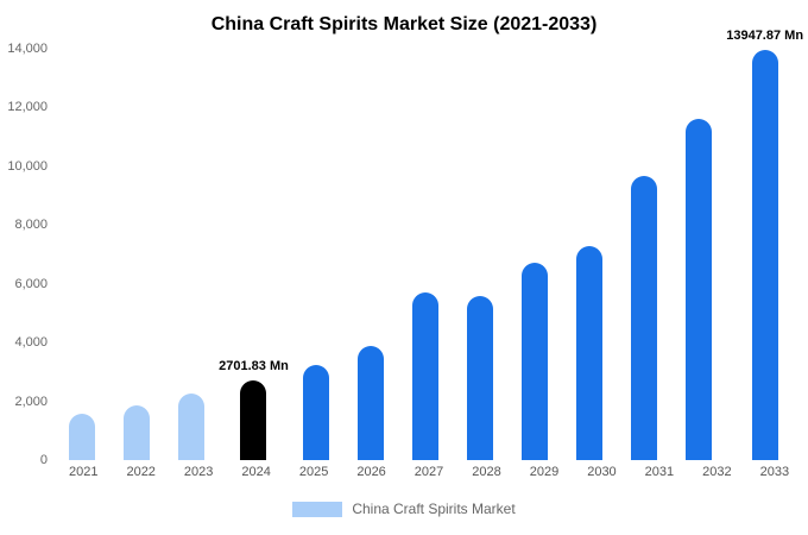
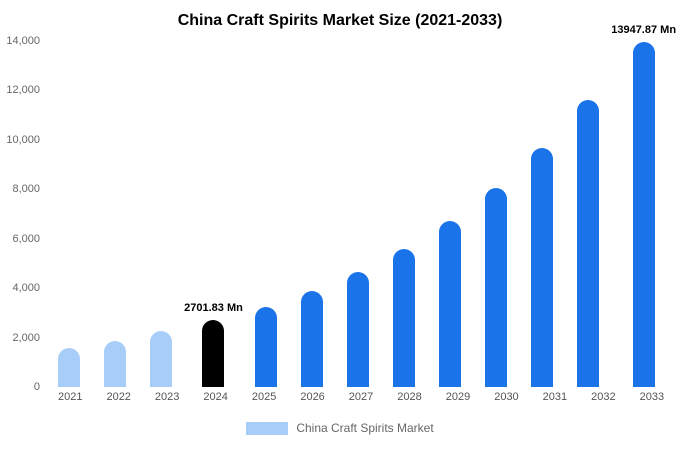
2027: 5700 -> 4700
2030: 7300 -> 8100
